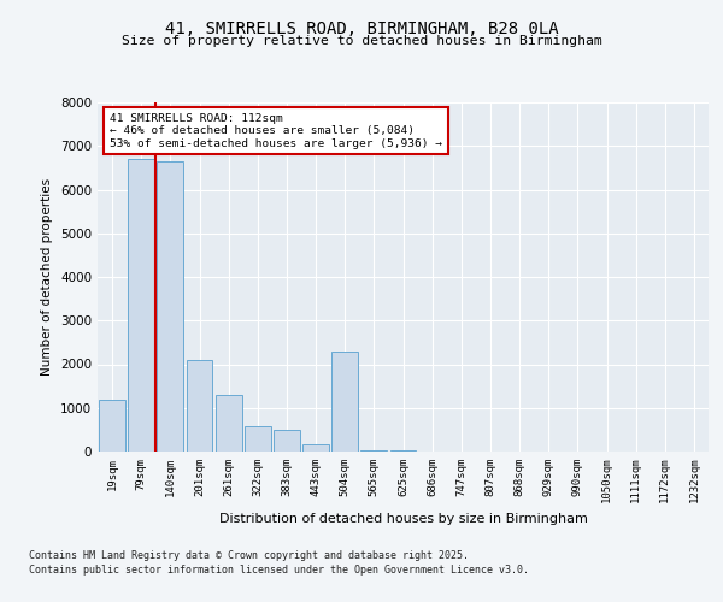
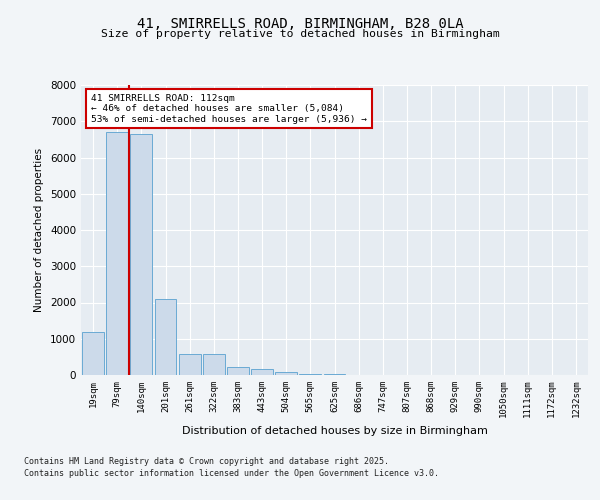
261sqm: 1300 -> 580
383sqm: 500 -> 220
504sqm: 2300 -> 80
